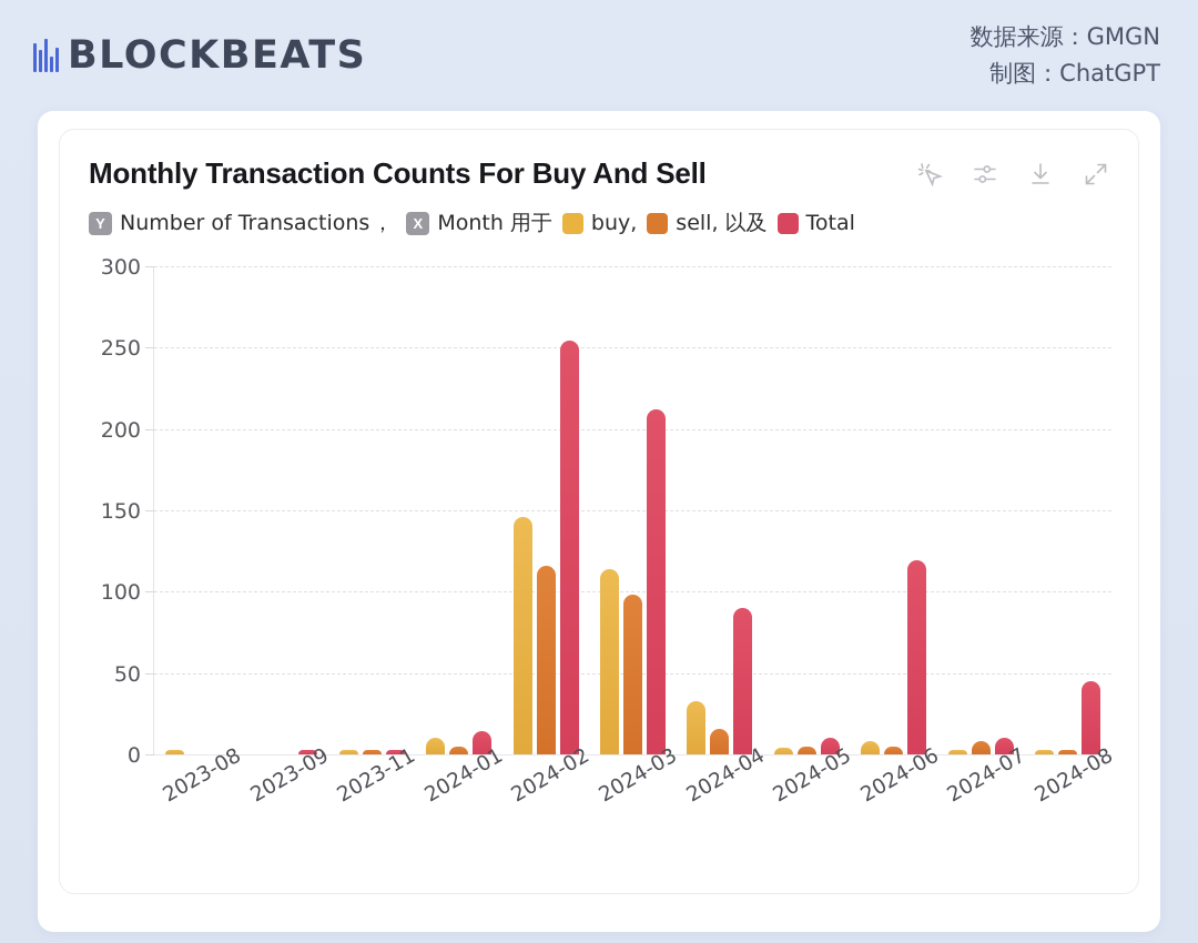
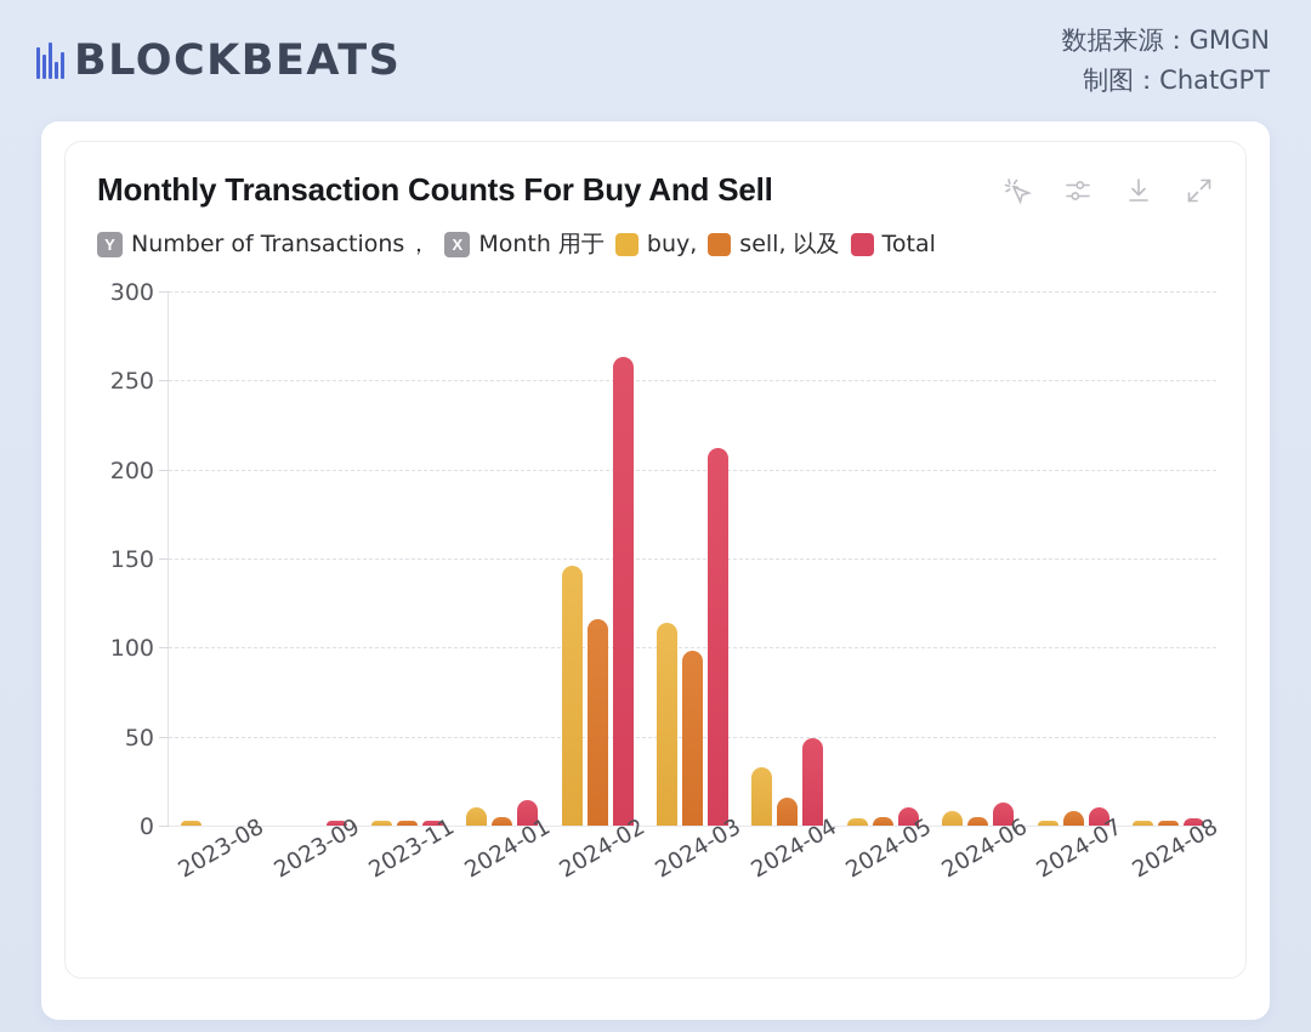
Total/2024-02: 254 -> 263
Total/2024-04: 90 -> 49
Total/2024-06: 119 -> 13
Total/2024-08: 45 -> 4
